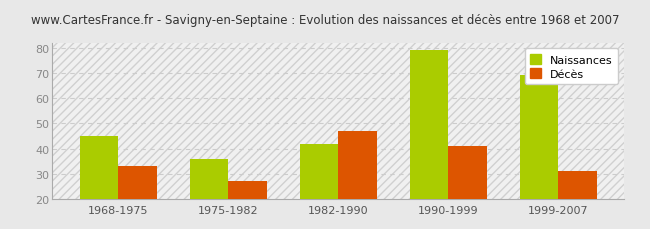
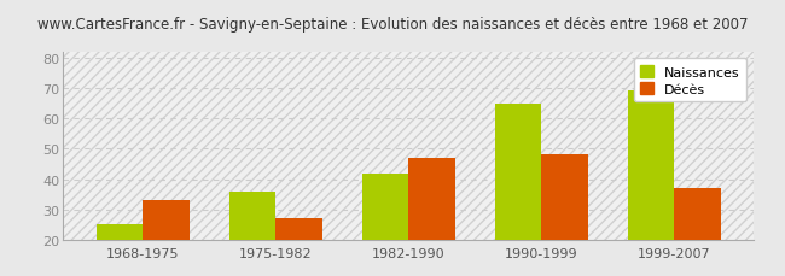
Naissances/1968-1975: 45 -> 25
Naissances/1990-1999: 79 -> 65
Décès/1990-1999: 41 -> 48
Décès/1999-2007: 31 -> 37
